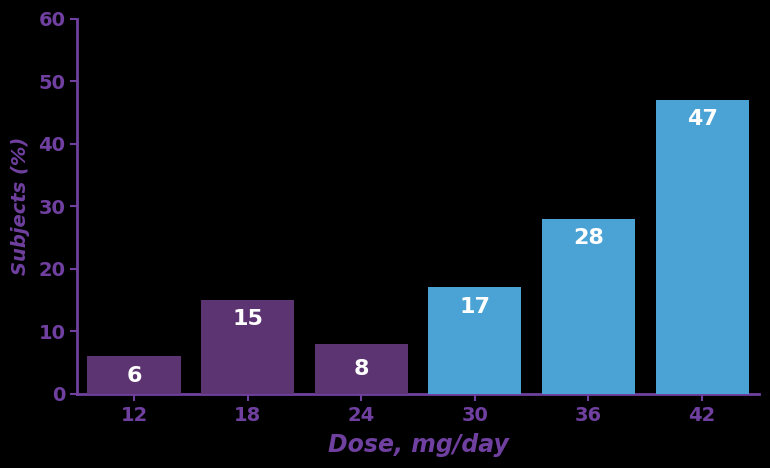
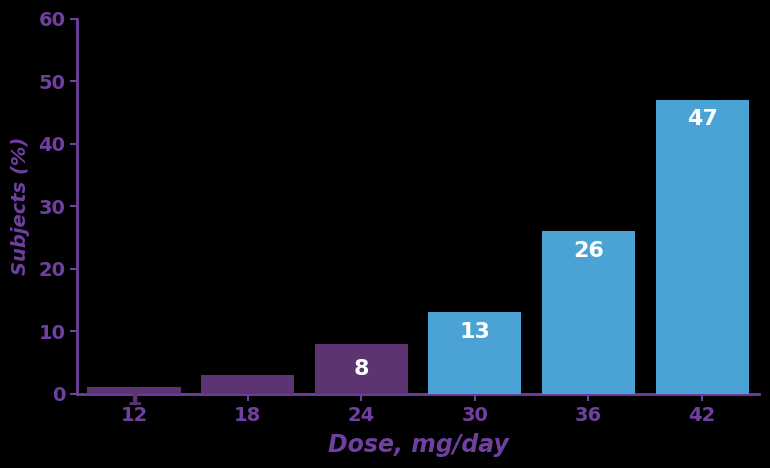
12: 6 -> 1
18: 15 -> 3
30: 17 -> 13
36: 28 -> 26
